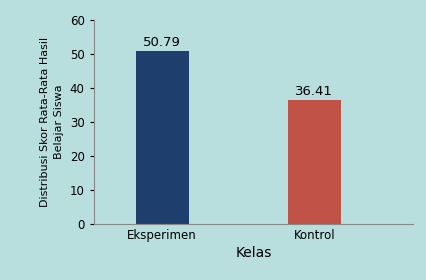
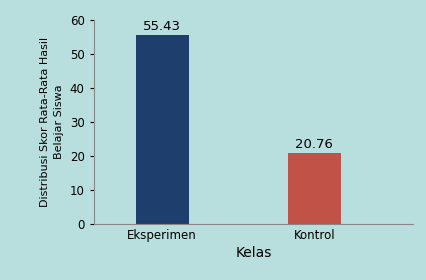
Eksperimen: 50.79 -> 55.43
Kontrol: 36.41 -> 20.76
